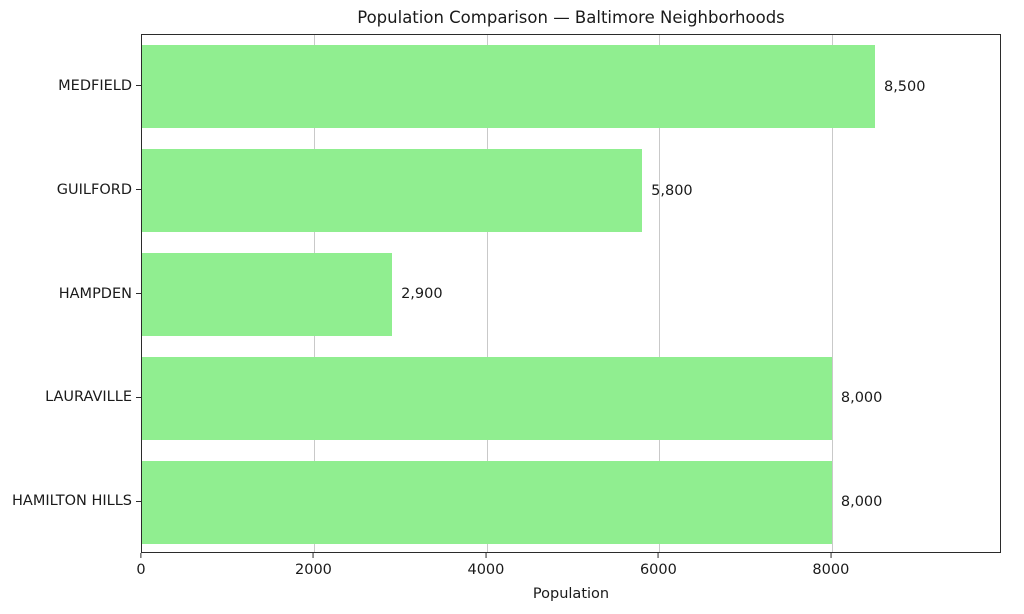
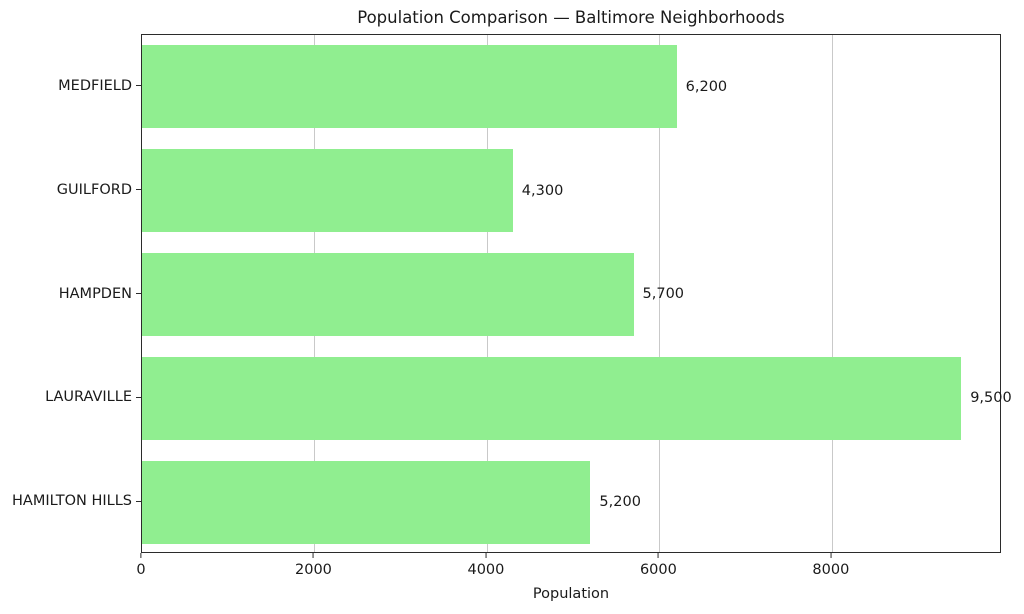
MEDFIELD: 8,500 -> 6,200
GUILFORD: 5,800 -> 4,300
HAMPDEN: 2,900 -> 5,700
LAURAVILLE: 8,000 -> 9,500
HAMILTON HILLS: 8,000 -> 5,200
